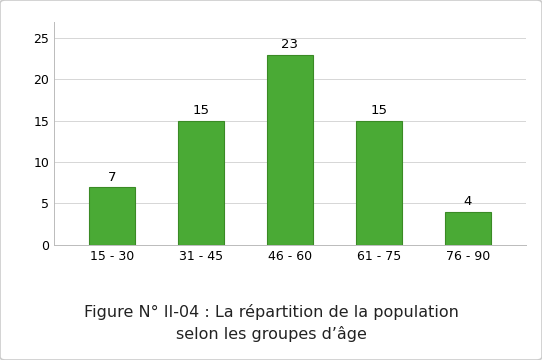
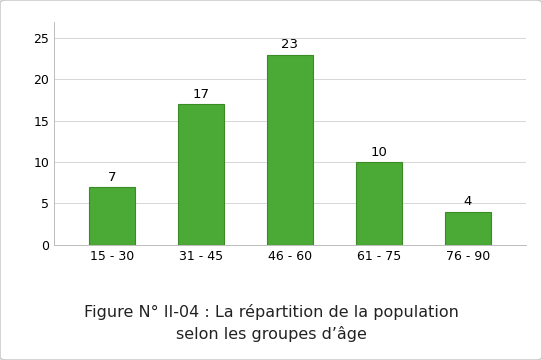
31 - 45: 15 -> 17
61 - 75: 15 -> 10
